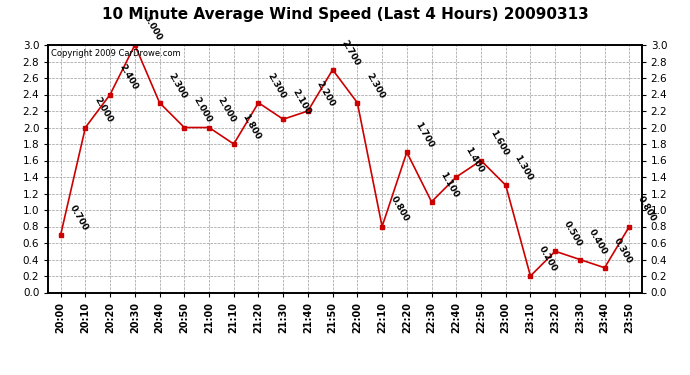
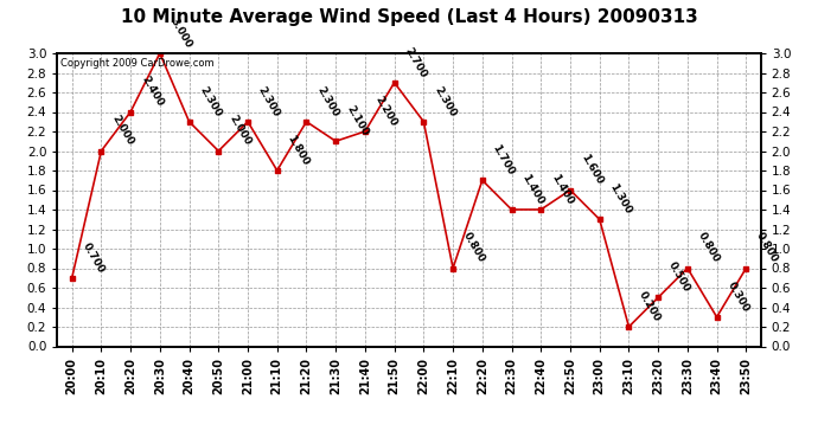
21:00: 2.000 -> 2.300
22:30: 1.100 -> 1.400
23:30: 0.400 -> 0.800
